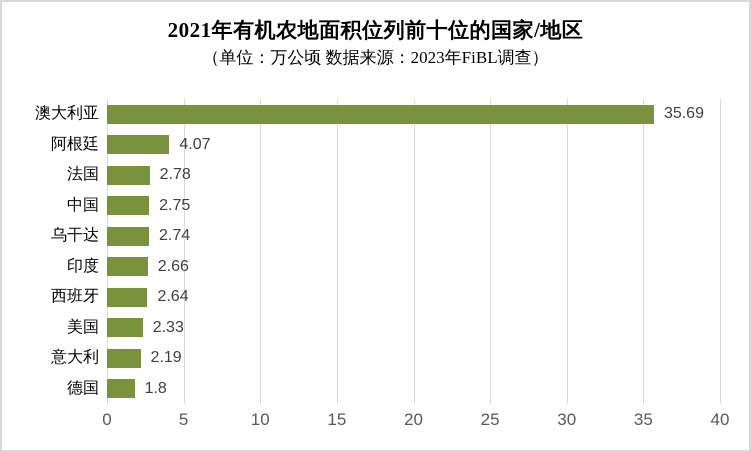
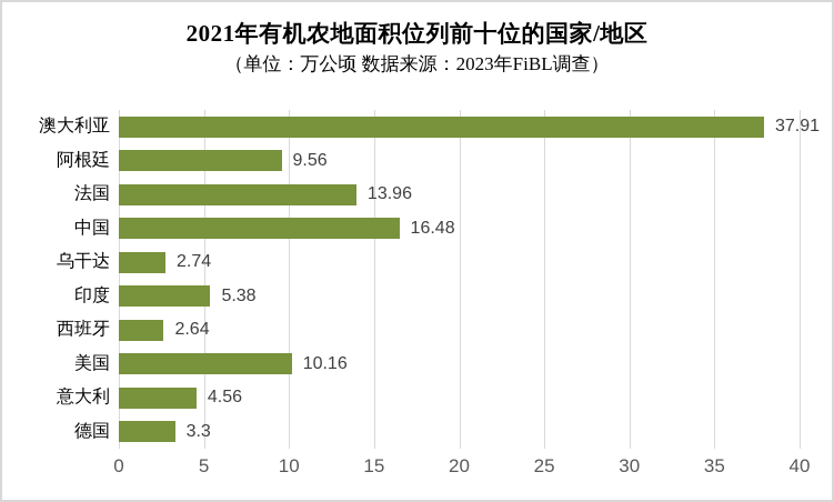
澳大利亚: 35.69 -> 37.91
阿根廷: 4.07 -> 9.56
法国: 2.78 -> 13.96
中国: 2.75 -> 16.48
印度: 2.66 -> 5.38
美国: 2.33 -> 10.16
意大利: 2.19 -> 4.56
德国: 1.8 -> 3.3
